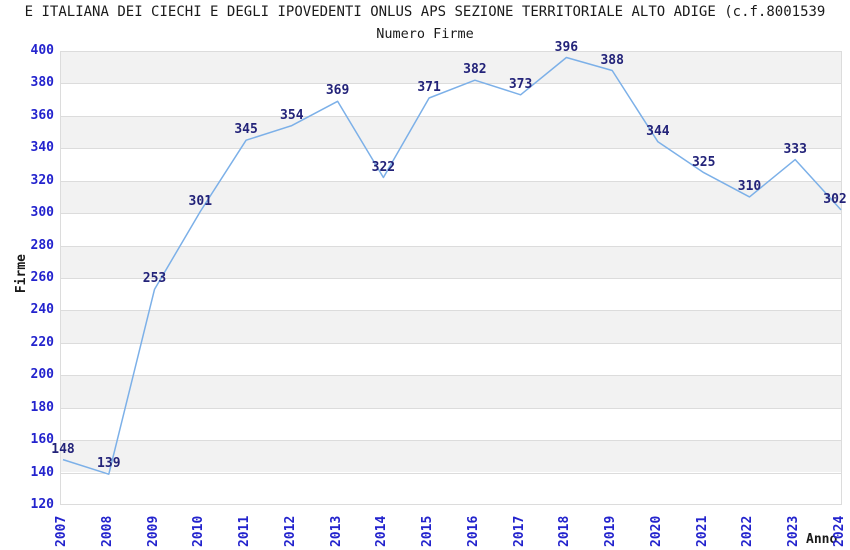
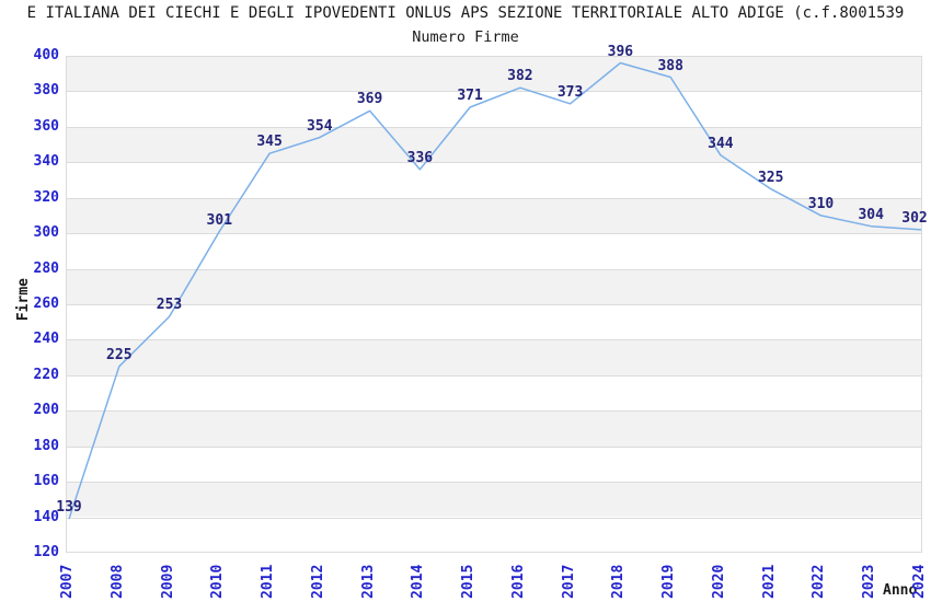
2007: 148 -> 139
2008: 139 -> 225
2014: 322 -> 336
2023: 333 -> 304
